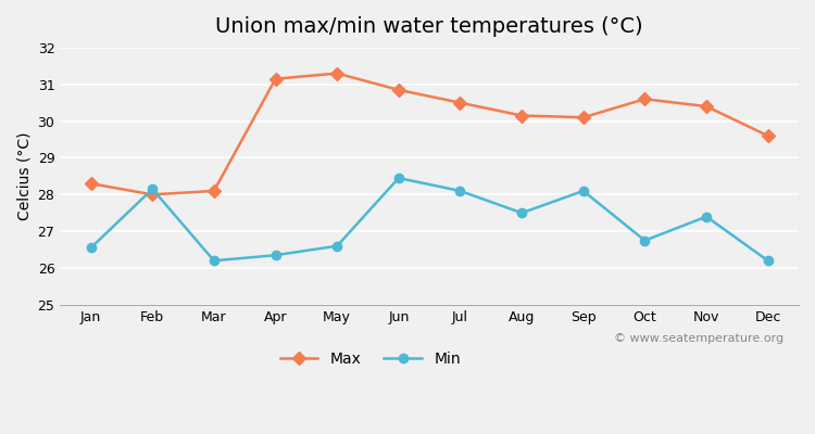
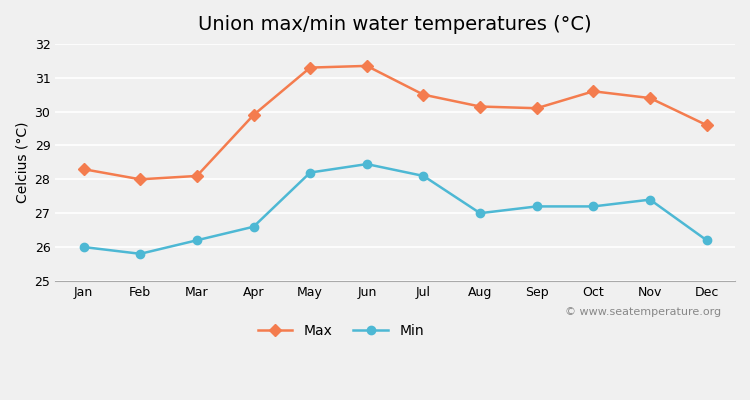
Min/Jan: 26.55 -> 26.00
Min/Feb: 28.15 -> 25.80
Max/Apr: 31.15 -> 29.90
Min/Apr: 26.35 -> 26.60
Min/May: 26.60 -> 28.20
Max/Jun: 30.85 -> 31.35
Min/Aug: 27.50 -> 27.00
Min/Sep: 28.10 -> 27.20
Min/Oct: 26.75 -> 27.20
